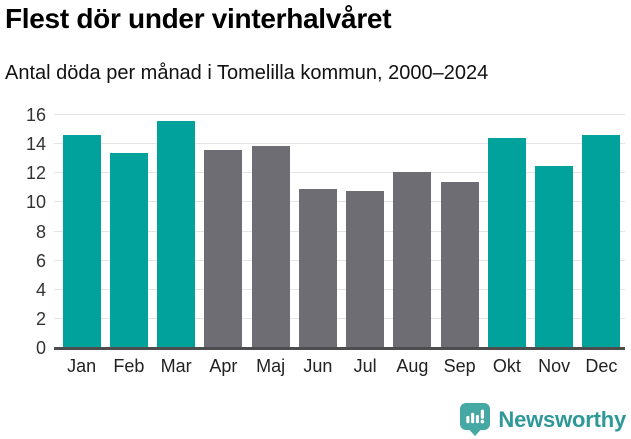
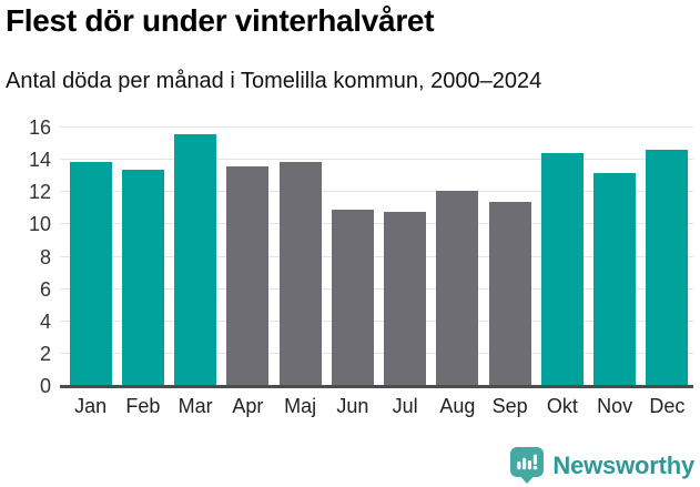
Jan: 14.6 -> 13.9
Nov: 12.5 -> 13.2
